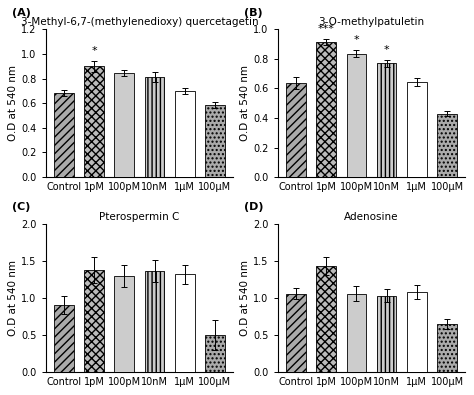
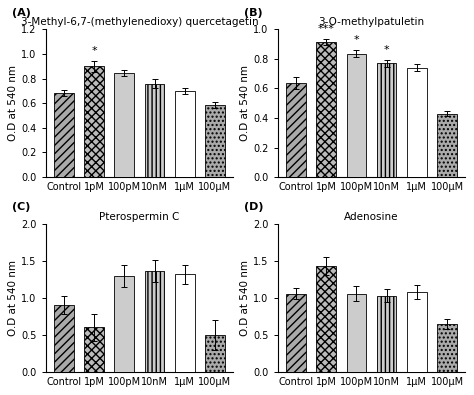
3-Methyl-6,7-(methylenedioxy) quercetagetin/10nM: 0.81 -> 0.76
3-O-methylpatuletin/1μM: 0.65 -> 0.74
Pterospermin C/1pM: 1.38 -> 0.60
